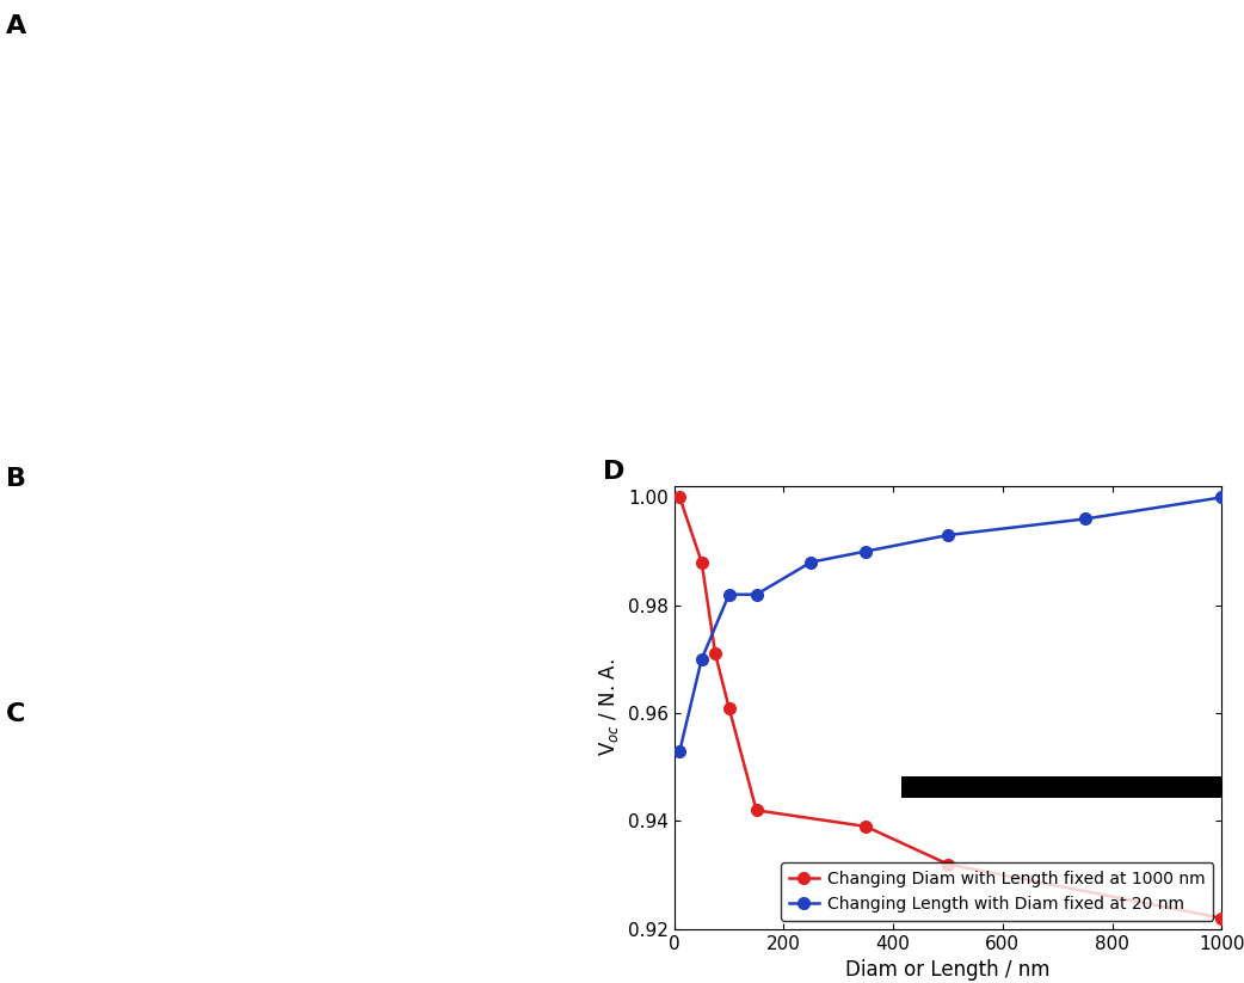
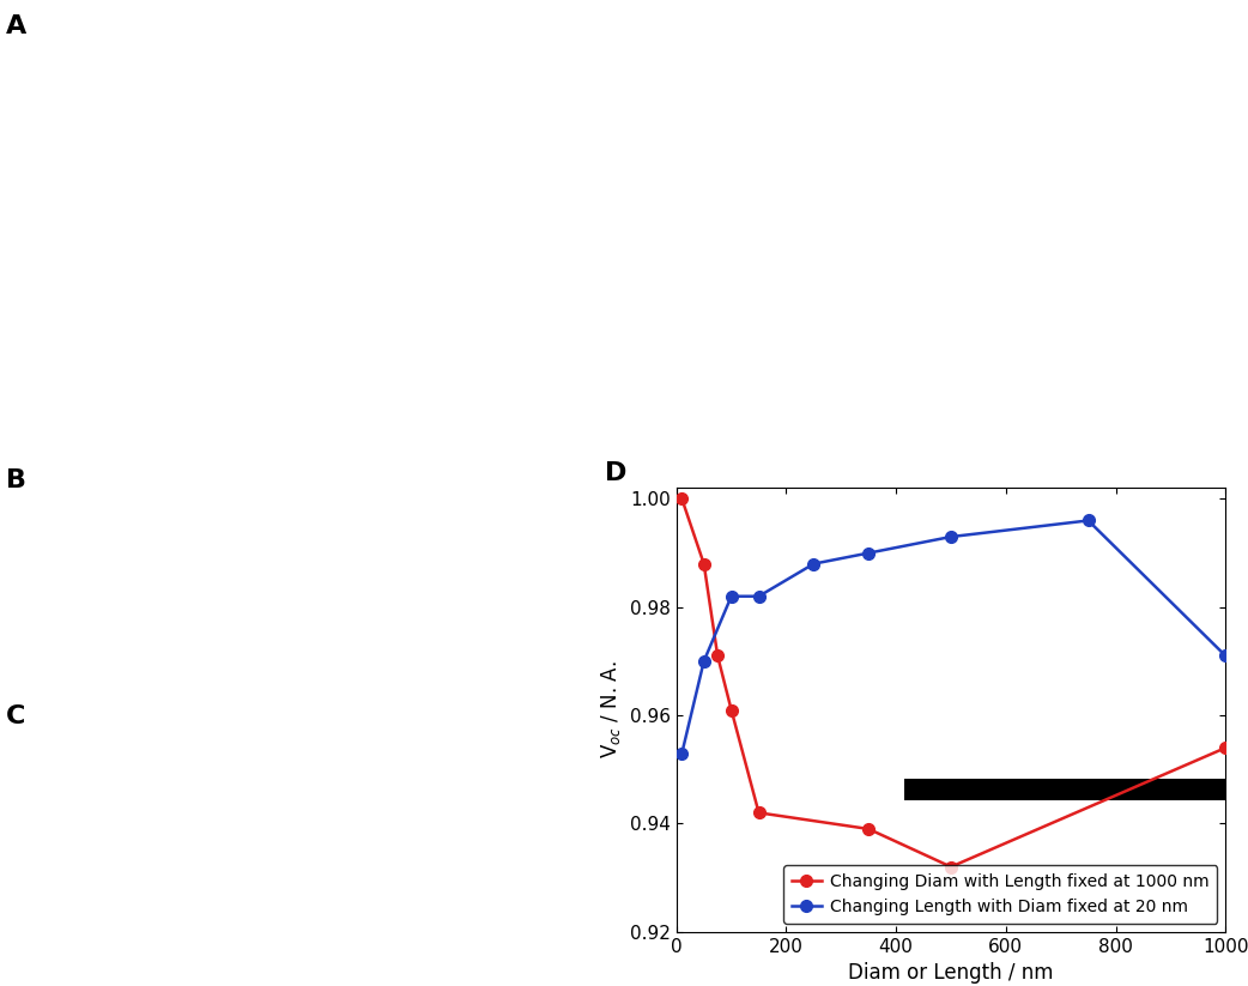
Changing Diam with Length fixed at 1000 nm/1000: 0.922 -> 0.954
Changing Length with Diam fixed at 20 nm/1000: 1.000 -> 0.971
